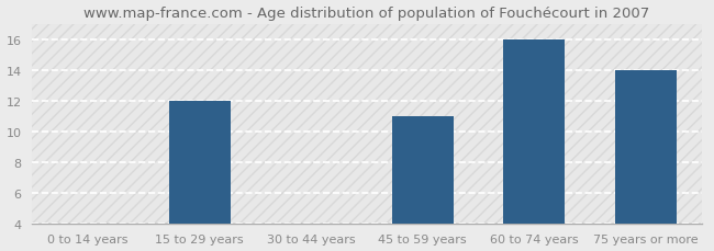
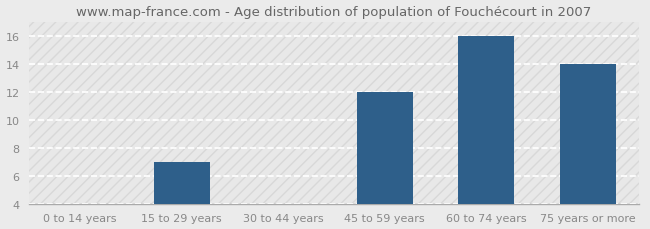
15 to 29 years: 12 -> 7
45 to 59 years: 11 -> 12
